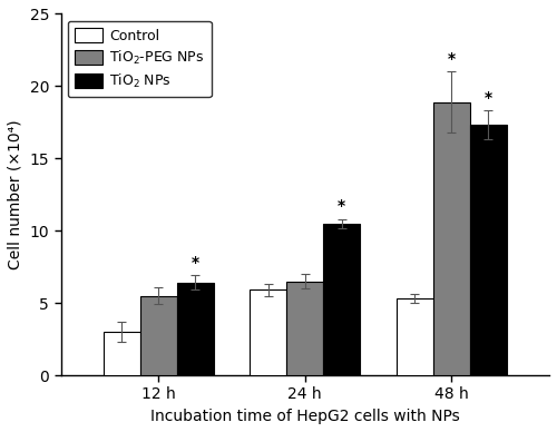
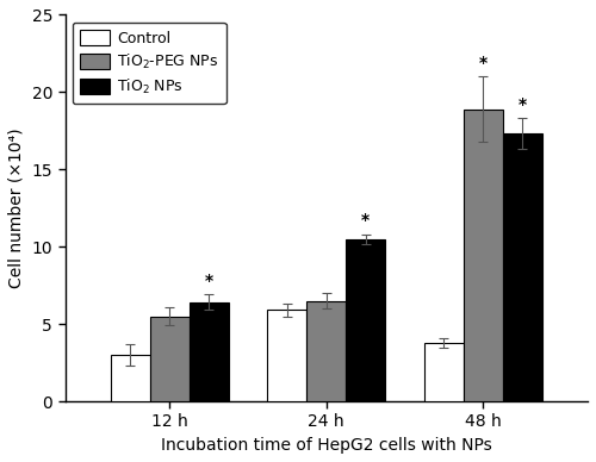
Control/48 h: 5.3 -> 3.8
